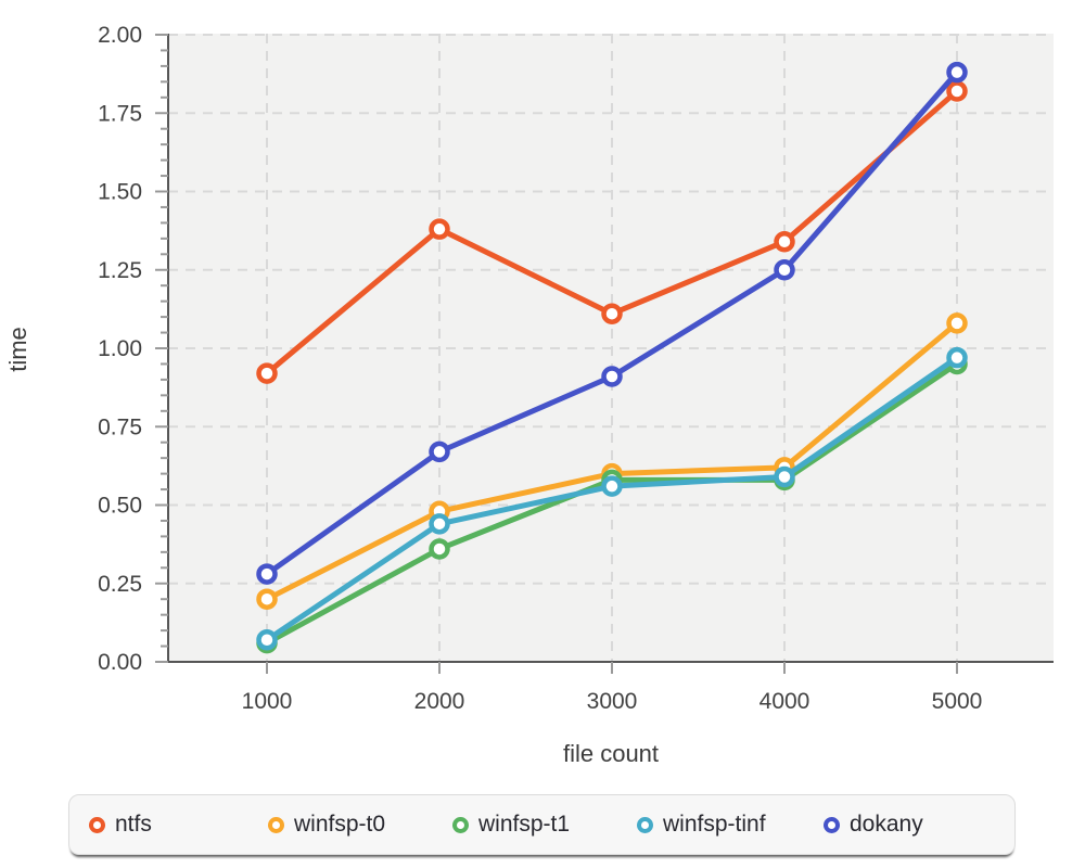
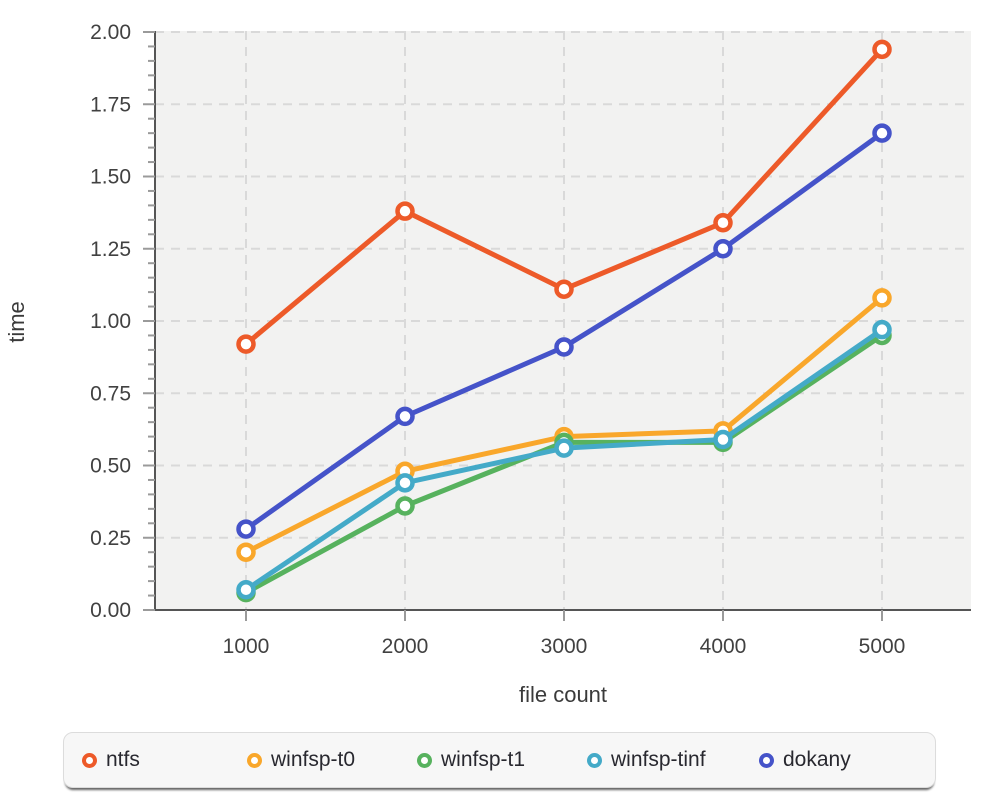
ntfs/5000: 1.82 -> 1.94
dokany/5000: 1.88 -> 1.65
